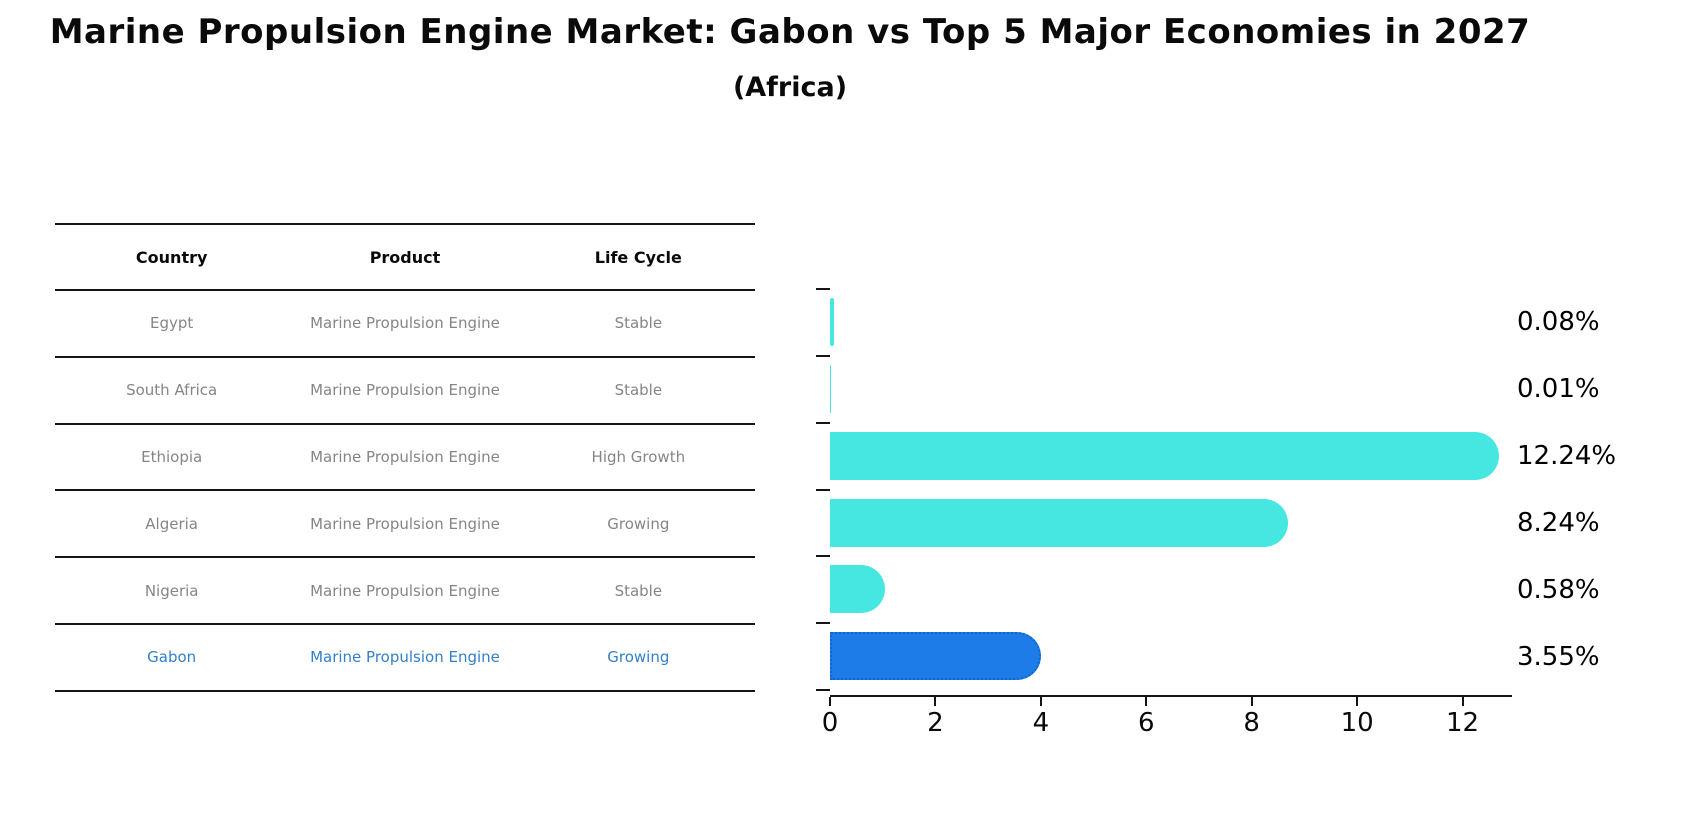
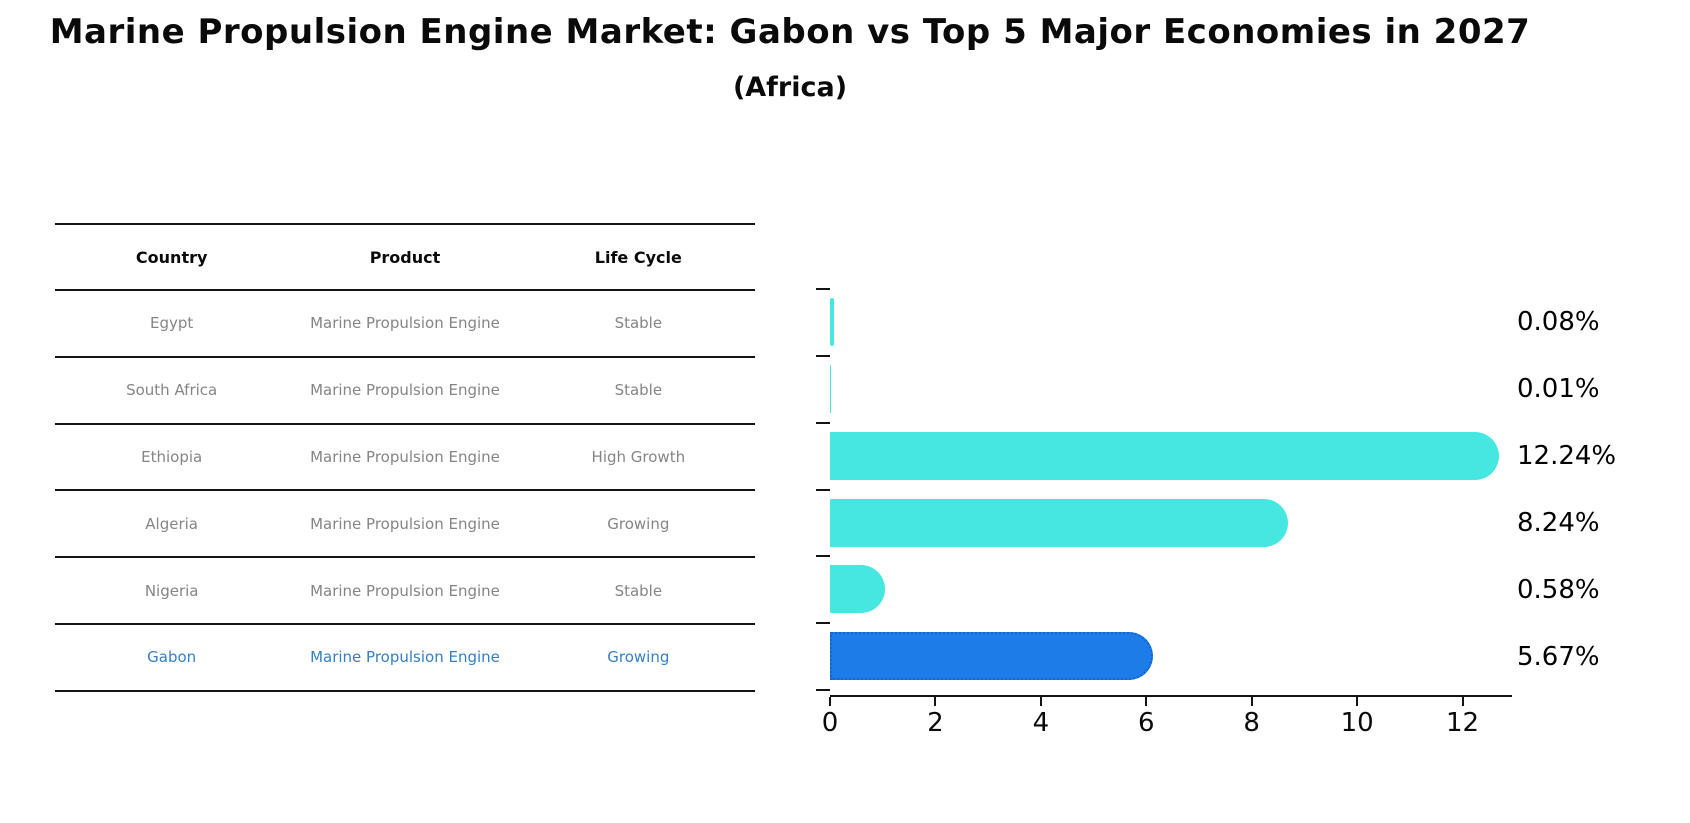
Gabon: 3.55% -> 5.67%
